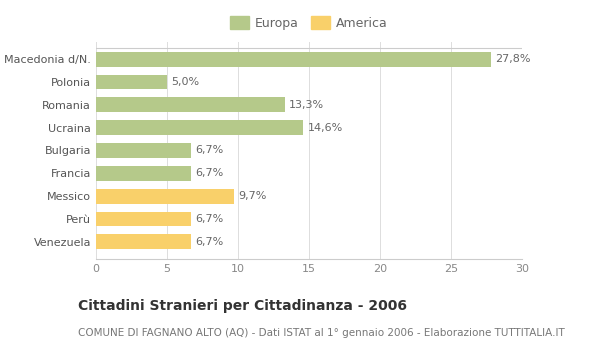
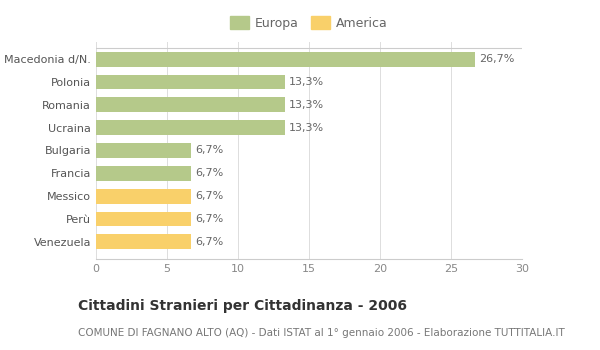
Macedonia d/N.: 27,8% -> 26,7%
Polonia: 5,0% -> 13,3%
Ucraina: 14,6% -> 13,3%
Messico: 9,7% -> 6,7%
